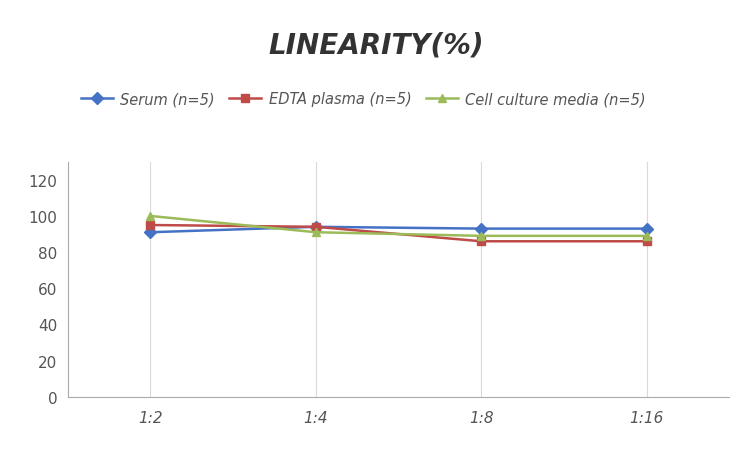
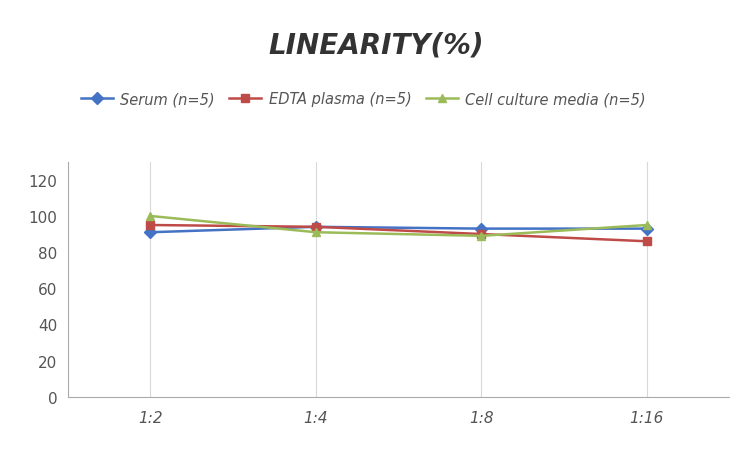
EDTA plasma (n=5)/1:8: 86 -> 90
Cell culture media (n=5)/1:16: 89 -> 95
